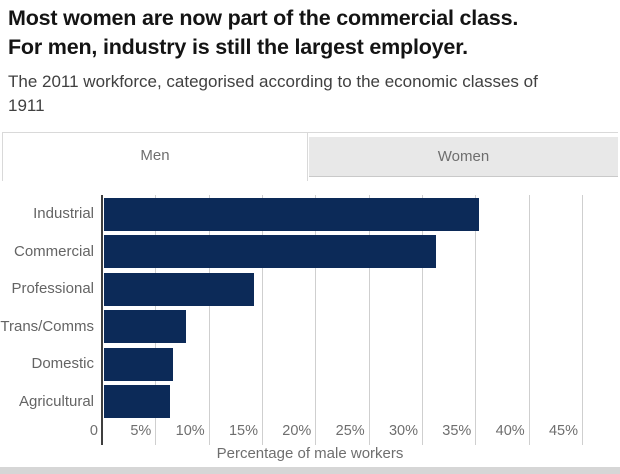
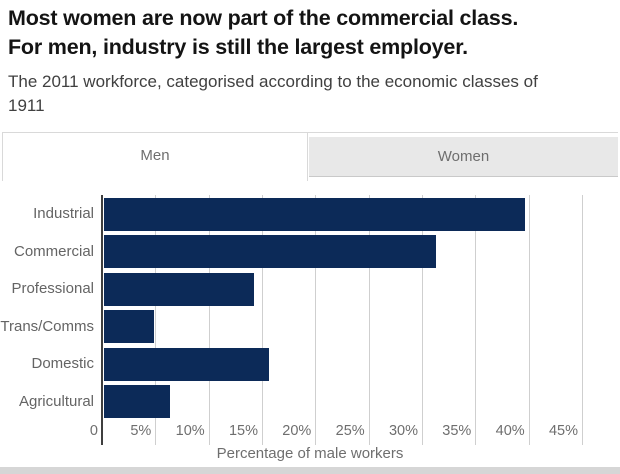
Industrial: 35.2% -> 39.5%
Trans/Comms: 7.7% -> 4.7%
Domestic: 6.5% -> 15.5%
